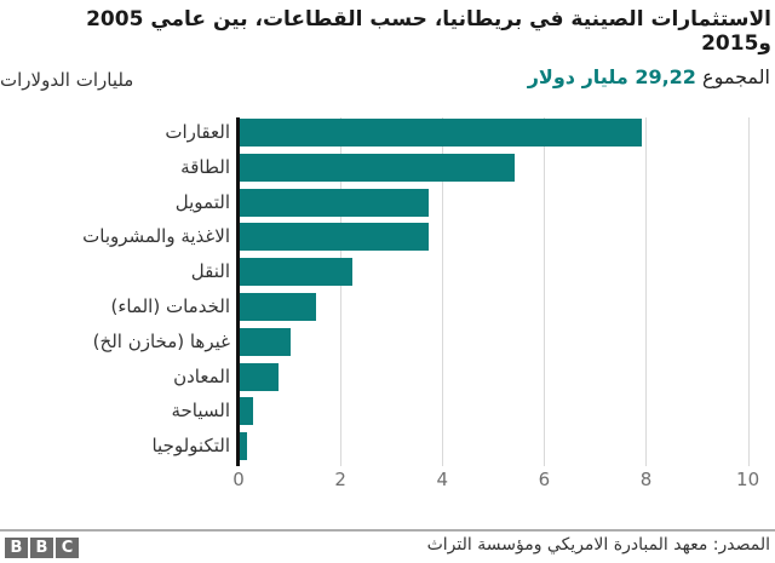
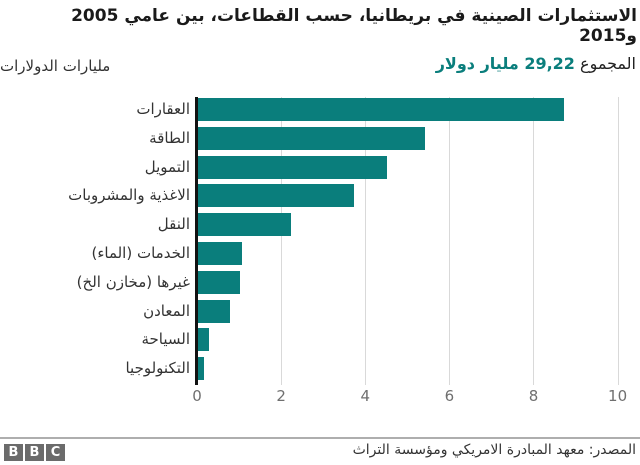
العقارات: 7.9 -> 8.7
التمويل: 3.7 -> 4.5
الخدمات (الماء): 1.5 -> 1.1
